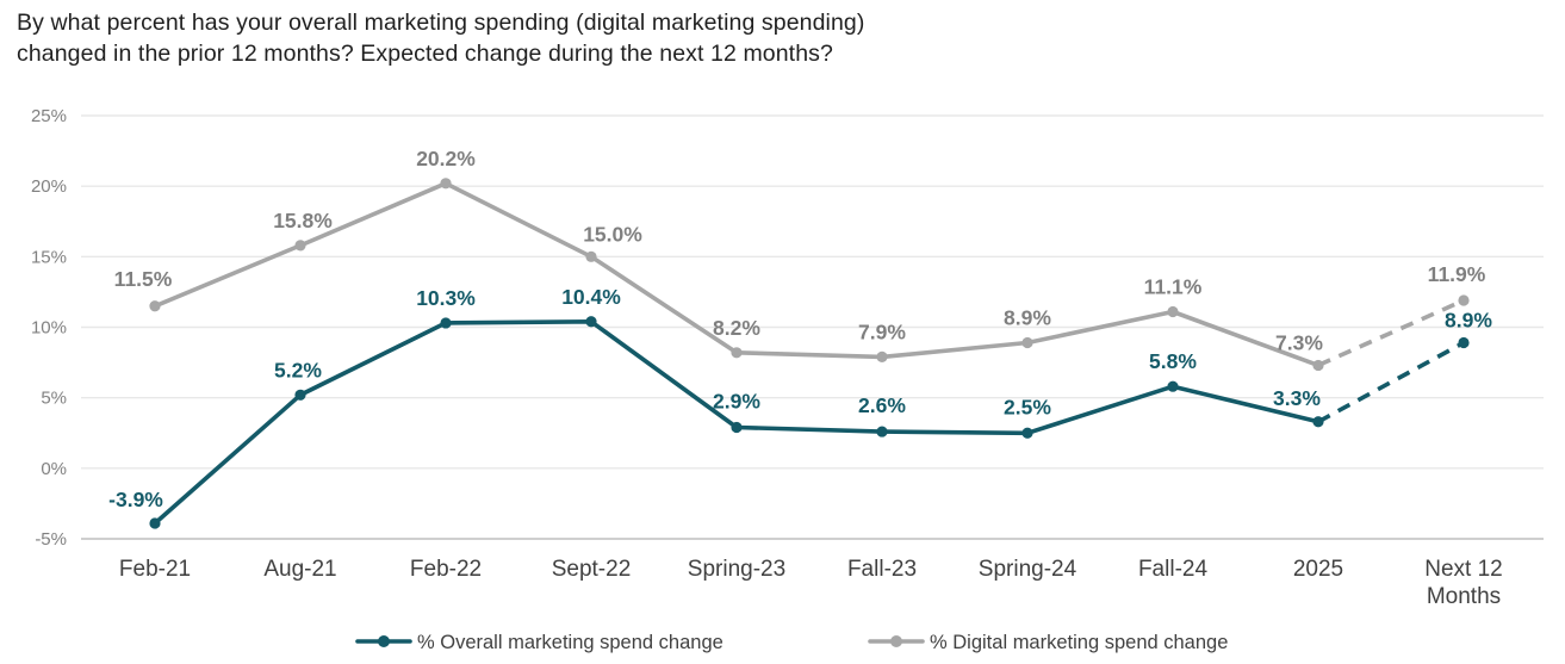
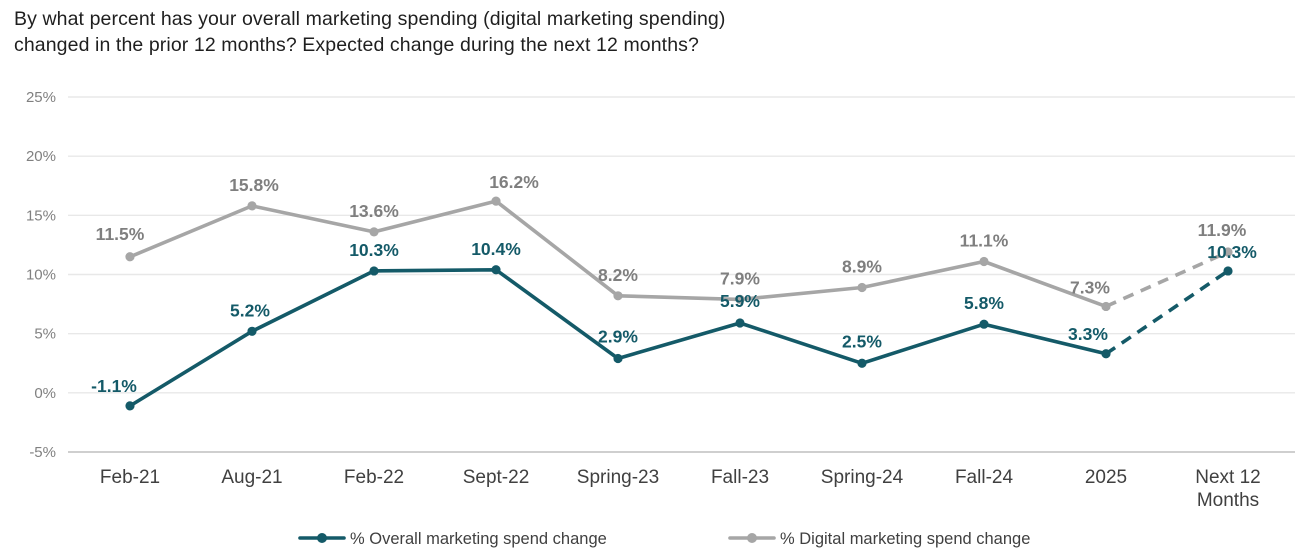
% Overall marketing spend change/Feb-21: -3.9% -> -1.1%
% Digital marketing spend change/Feb-22: 20.2% -> 13.6%
% Digital marketing spend change/Sept-22: 15.0% -> 16.2%
% Overall marketing spend change/Fall-23: 2.6% -> 5.9%
% Overall marketing spend change/Next 12 Months: 8.9% -> 10.3%
